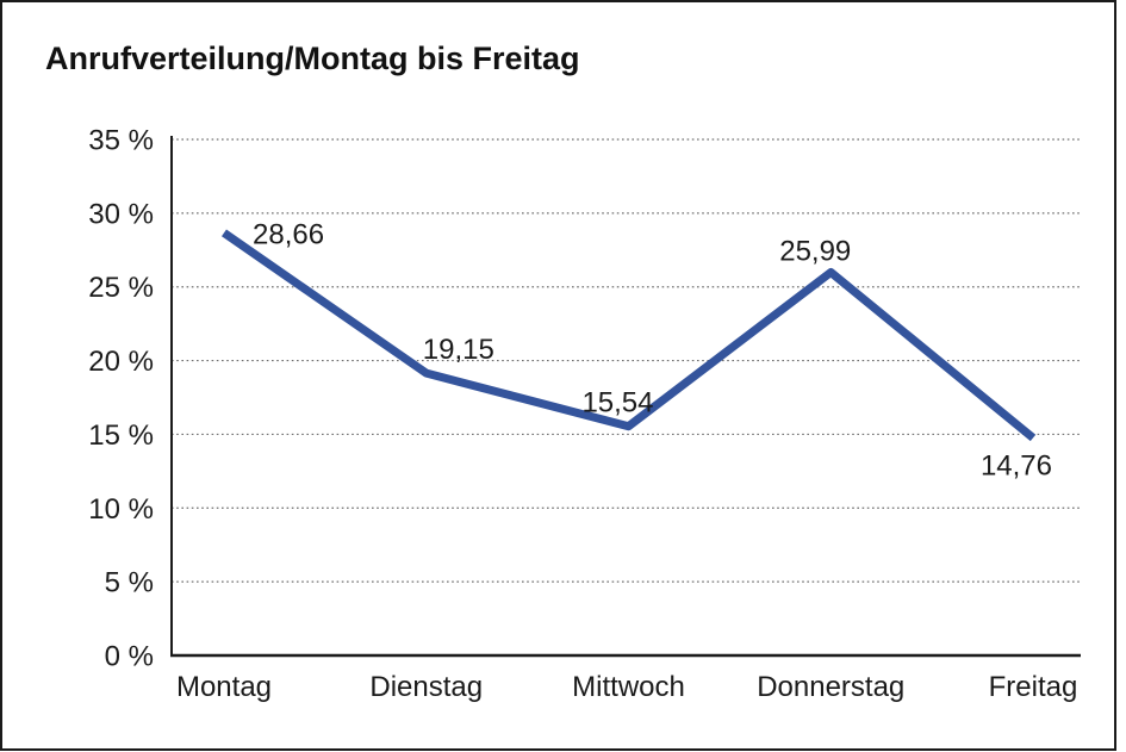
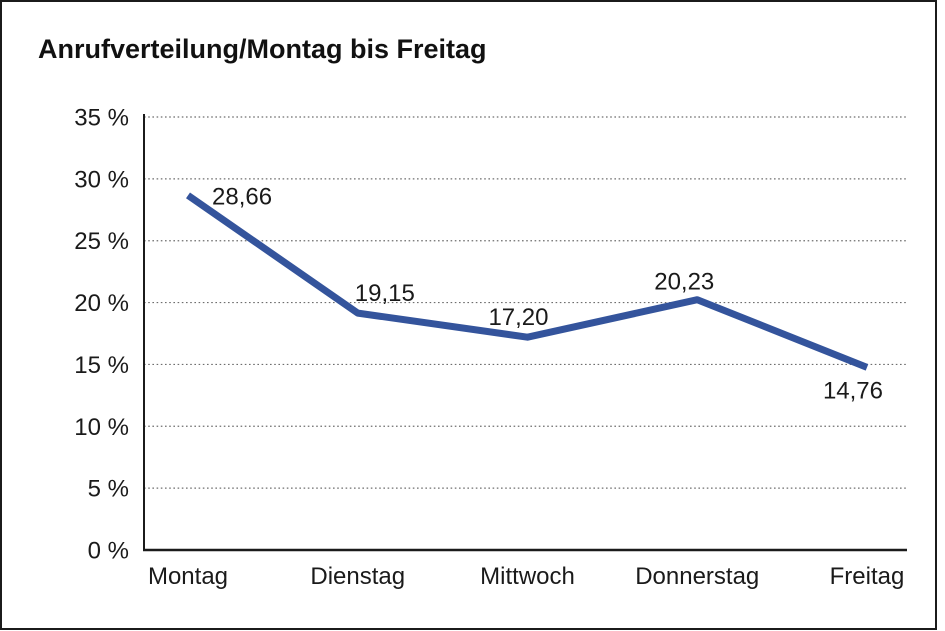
Mittwoch: 15,54 -> 17,20
Donnerstag: 25,99 -> 20,23
